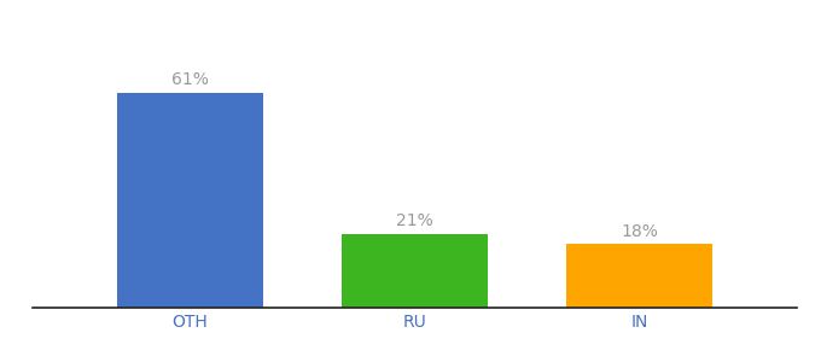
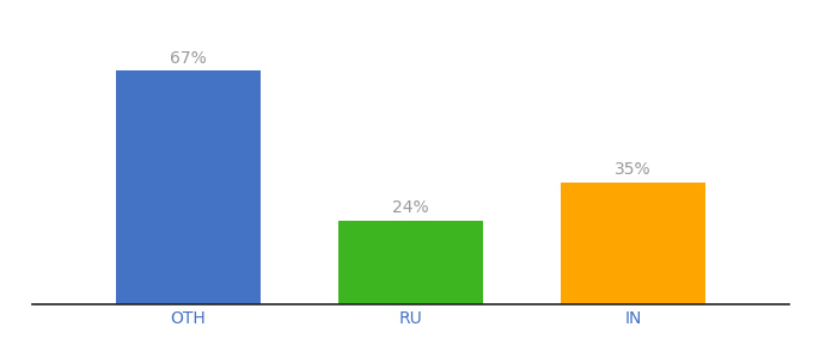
OTH: 61% -> 67%
RU: 21% -> 24%
IN: 18% -> 35%
